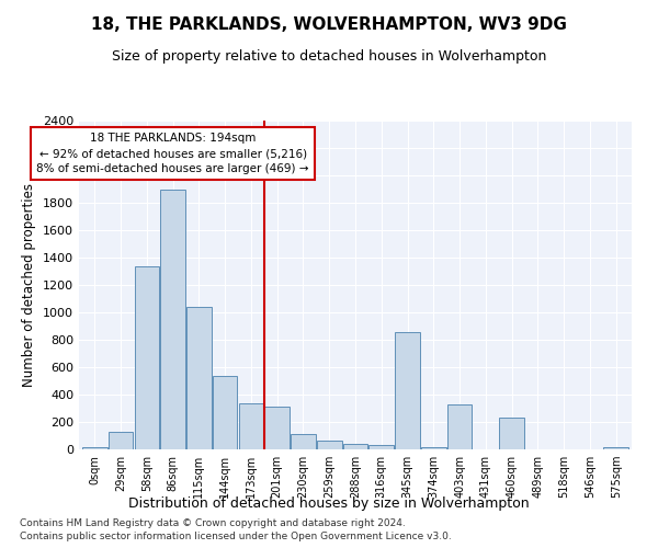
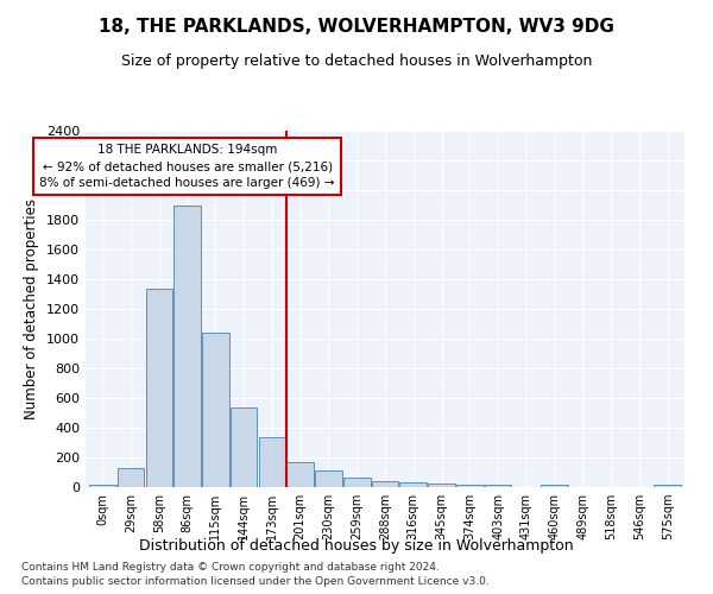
201sqm: 310 -> 160
345sqm: 860 -> 20
403sqm: 330 -> 10
460sqm: 230 -> 20
